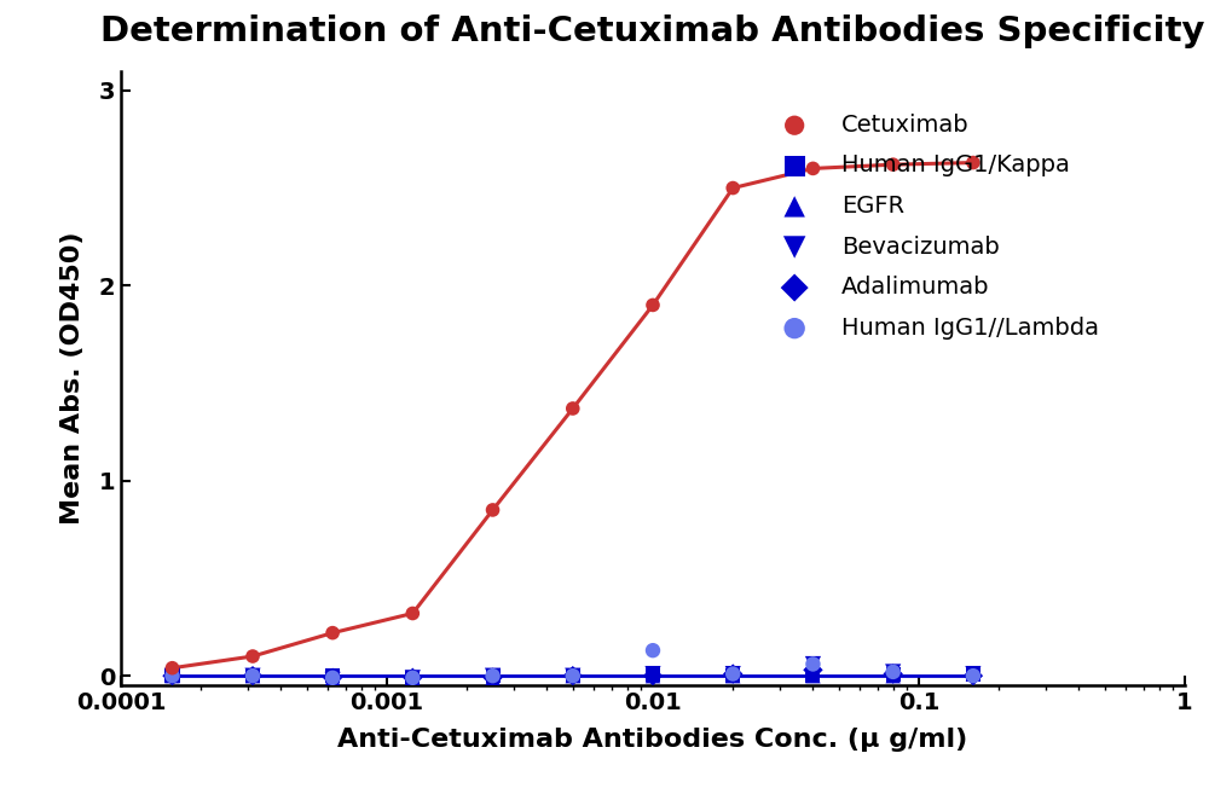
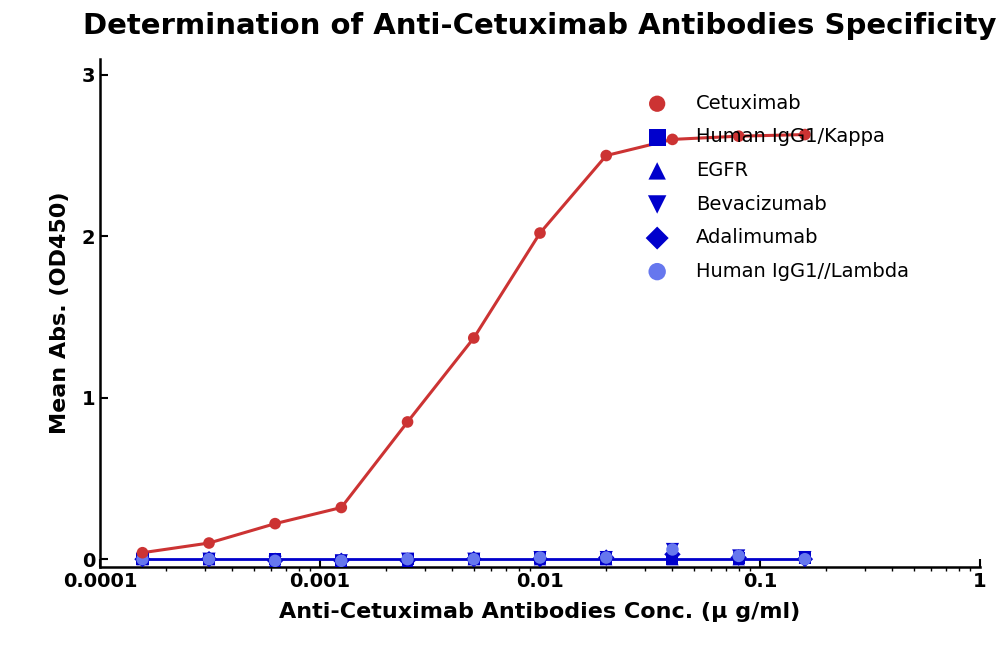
Cetuximab/0.01: 1.90 -> 2.02
Human IgG1//Lambda/0.01: 0.13 -> 0.01
